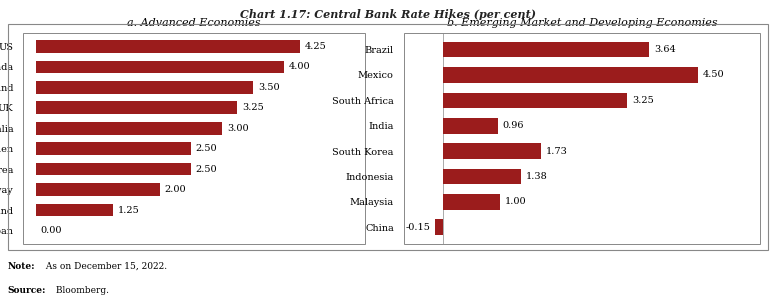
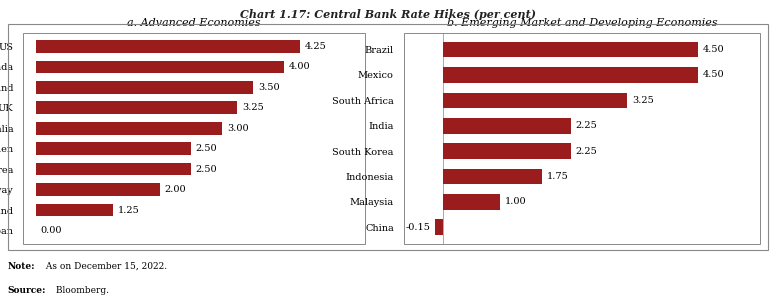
b. Emerging Market and Developing Economies/Brazil: 3.64 -> 4.50
b. Emerging Market and Developing Economies/India: 0.96 -> 2.25
b. Emerging Market and Developing Economies/South Korea: 1.73 -> 2.25
b. Emerging Market and Developing Economies/Indonesia: 1.38 -> 1.75
